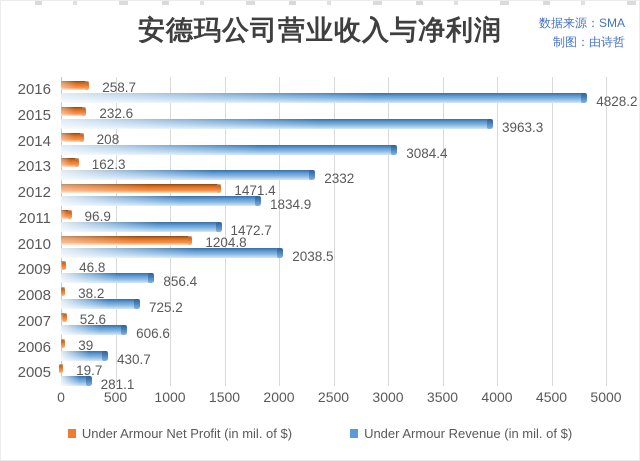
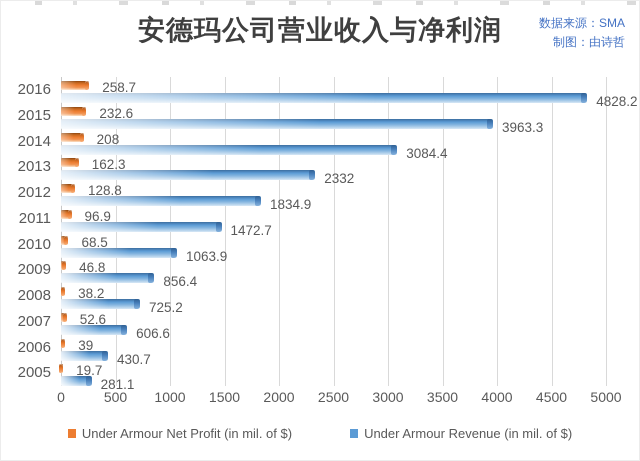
Under Armour Net Profit (in mil. of $)/2012: 1471.4 -> 128.8
Under Armour Net Profit (in mil. of $)/2010: 1204.8 -> 68.5
Under Armour Revenue (in mil. of $)/2010: 2038.5 -> 1063.9
